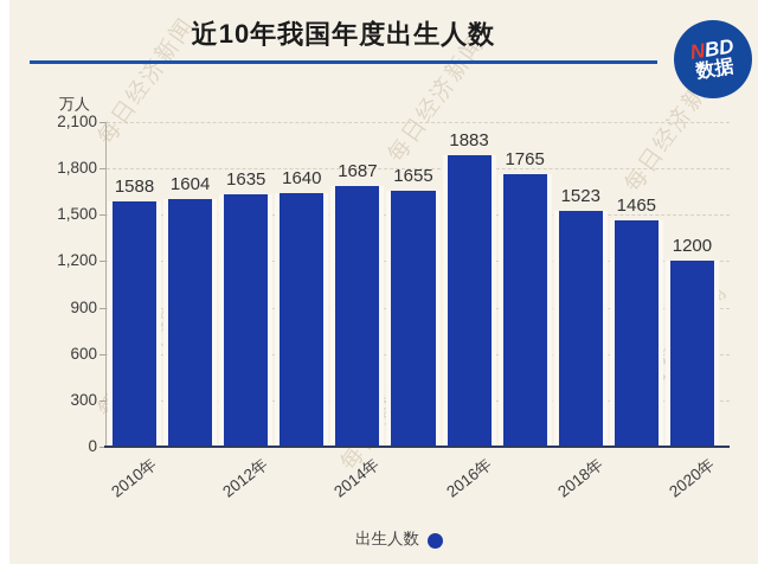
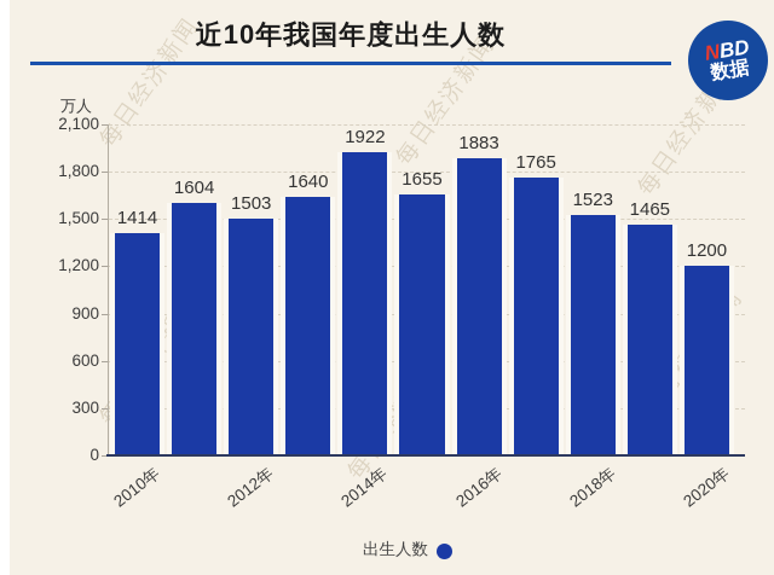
2010年: 1588 -> 1414
2012年: 1635 -> 1503
2014年: 1687 -> 1922
